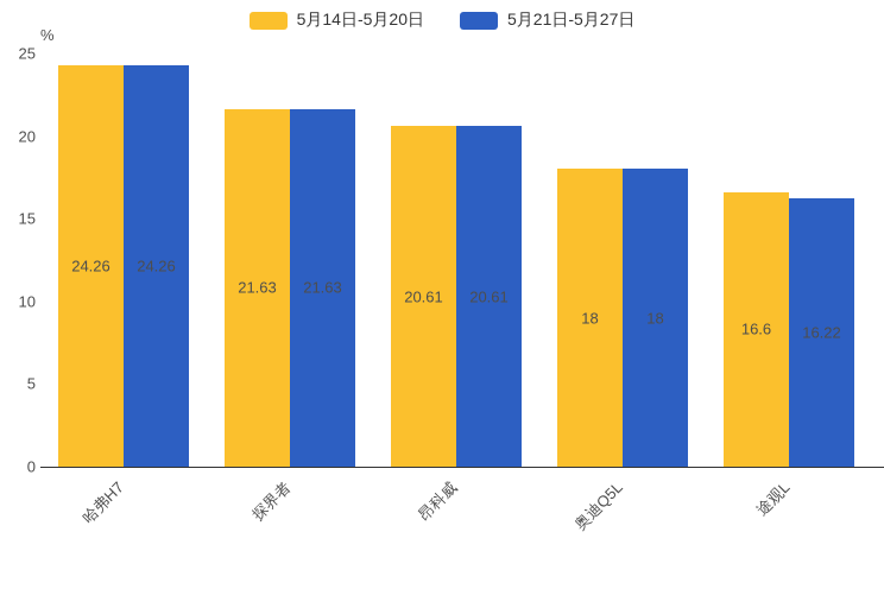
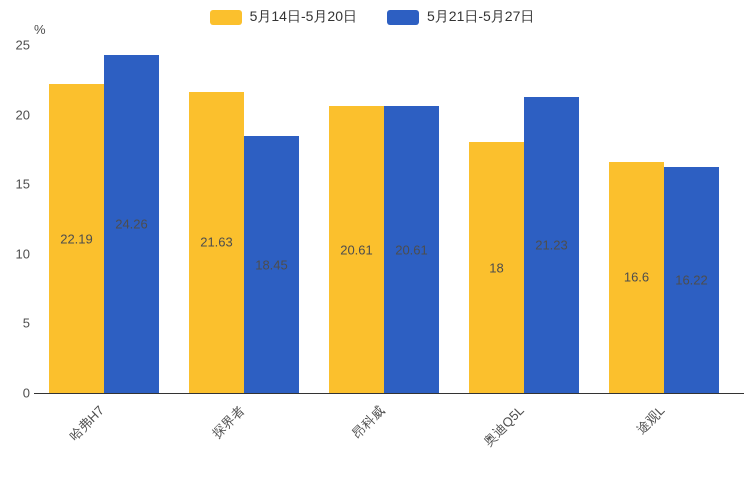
5月14日-5月20日/哈弗H7: 24.26 -> 22.19
5月21日-5月27日/探界者: 21.63 -> 18.45
5月21日-5月27日/奥迪Q5L: 18 -> 21.23
